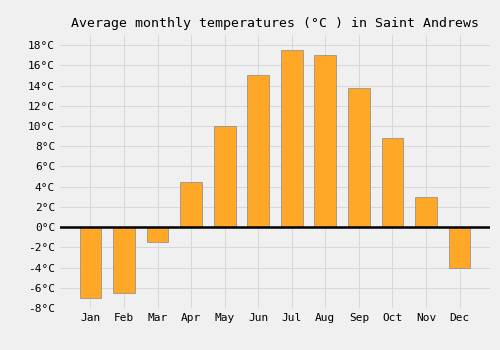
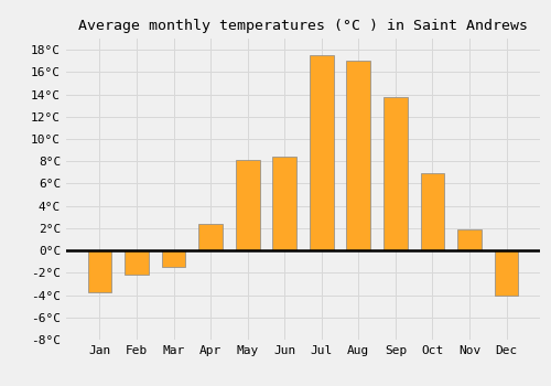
Jan: -7.0°C -> -3.7°C
Feb: -6.5°C -> -2.2°C
Apr: 4.5°C -> 2.4°C
May: 10.0°C -> 8.1°C
Jun: 15.0°C -> 8.4°C
Oct: 8.8°C -> 6.9°C
Nov: 3.0°C -> 1.9°C
